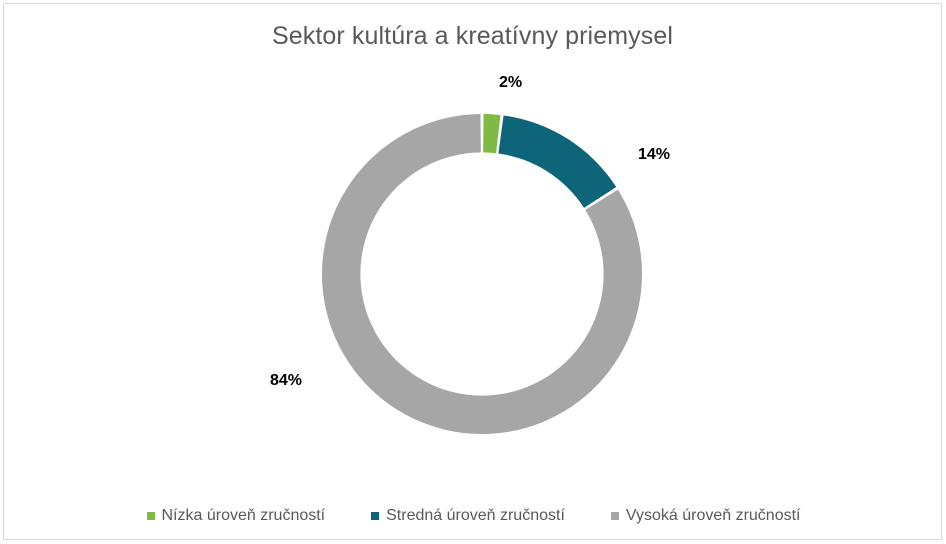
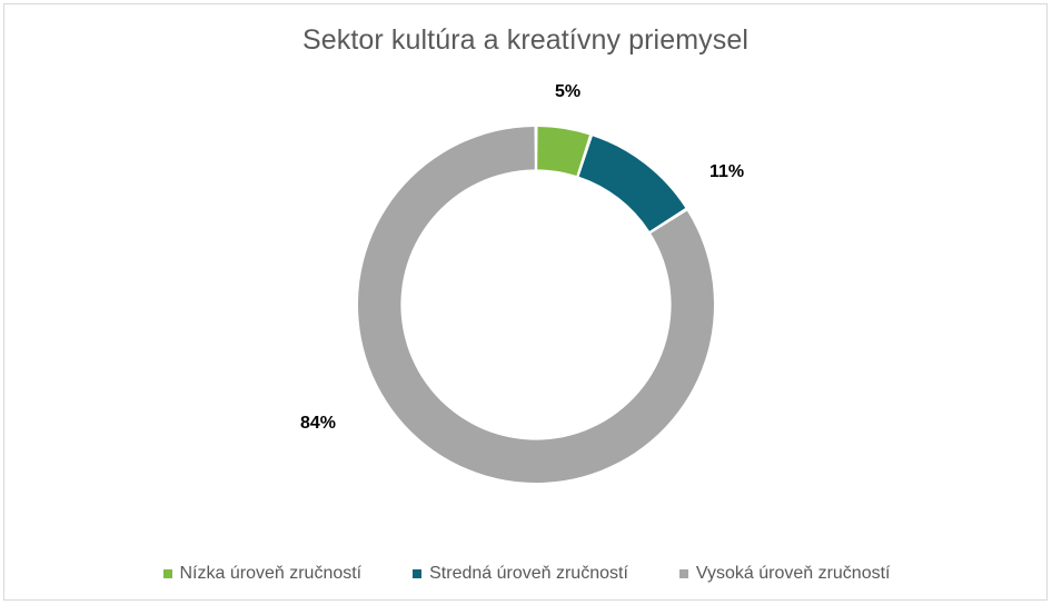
Nízka úroveň zručností: 2% -> 5%
Stredná úroveň zručností: 14% -> 11%
